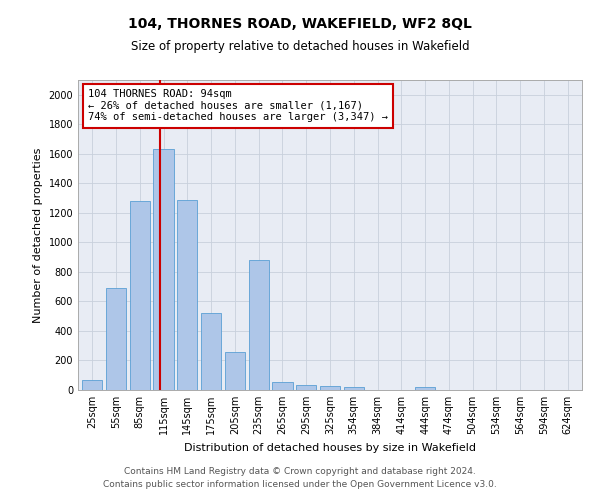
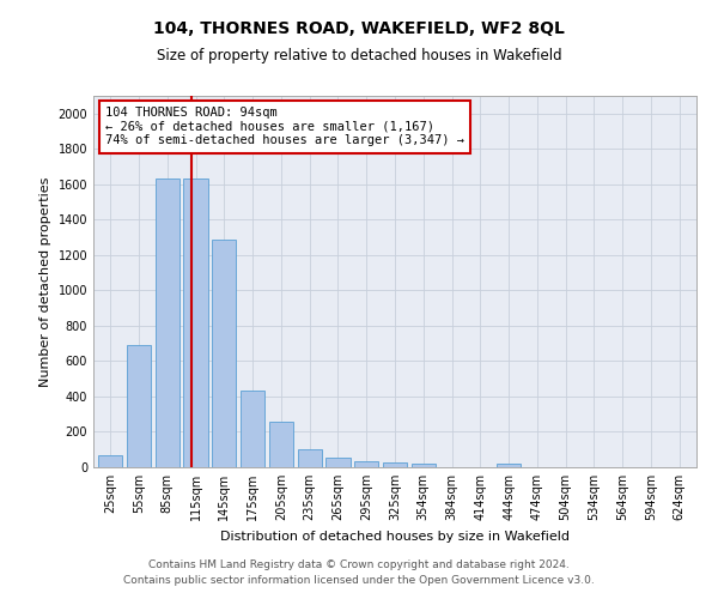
85sqm: 1280 -> 1640
175sqm: 520 -> 440
235sqm: 880 -> 100
